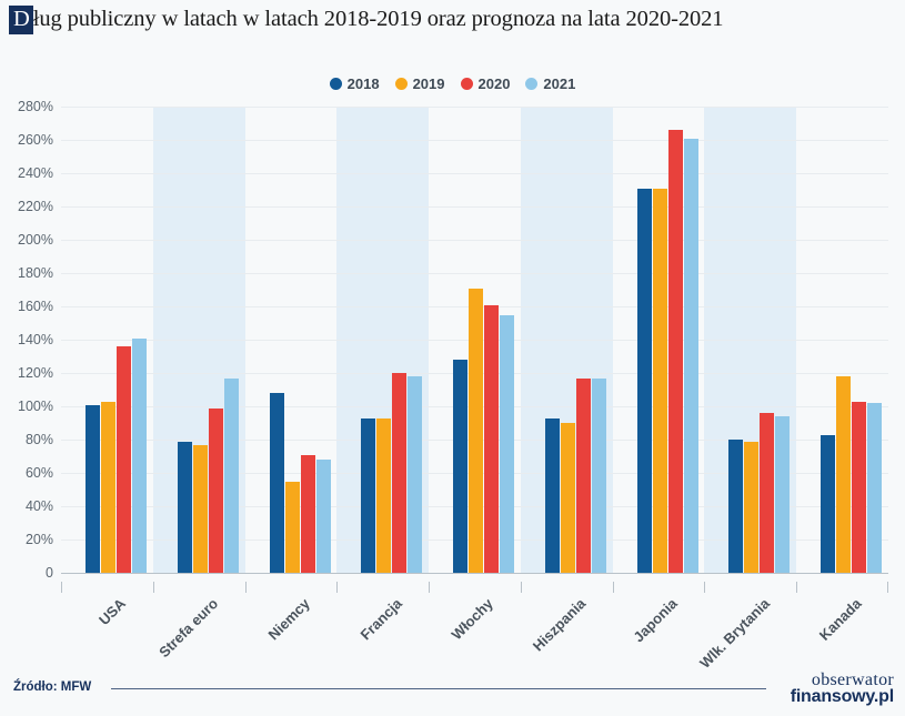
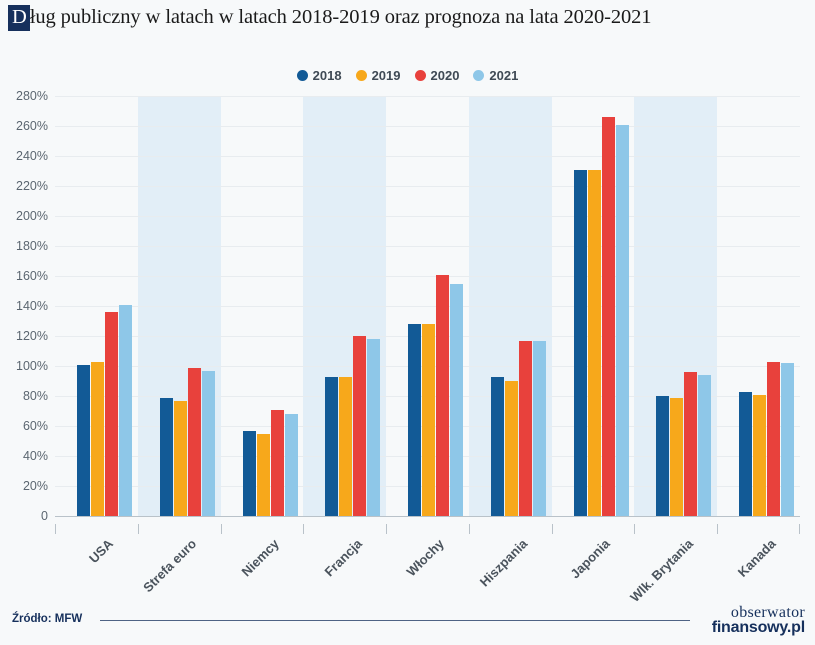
2021/Strefa euro: 117% -> 97%
2018/Niemcy: 108% -> 57%
2019/Włochy: 171% -> 128%
2019/Kanada: 118% -> 81%
